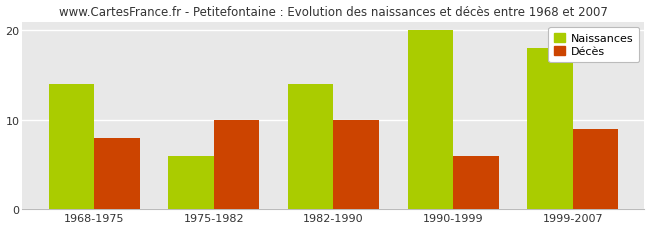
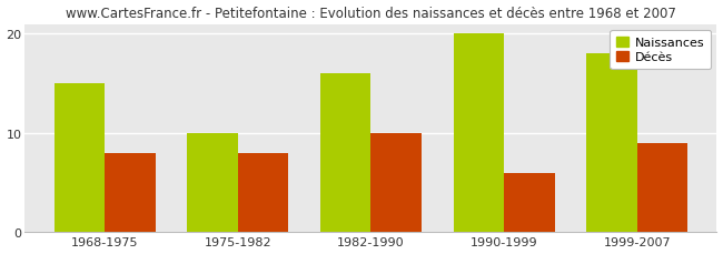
Naissances/1968-1975: 14 -> 15
Naissances/1975-1982: 6 -> 10
Décès/1975-1982: 10 -> 8
Naissances/1982-1990: 14 -> 16
